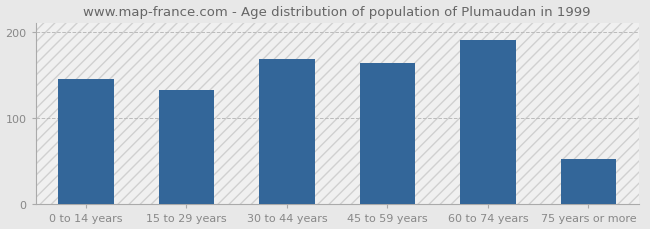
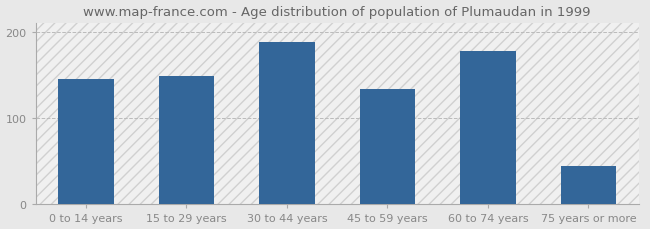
15 to 29 years: 132 -> 148
30 to 44 years: 168 -> 188
45 to 59 years: 164 -> 133
60 to 74 years: 190 -> 178
75 years or more: 52 -> 45
